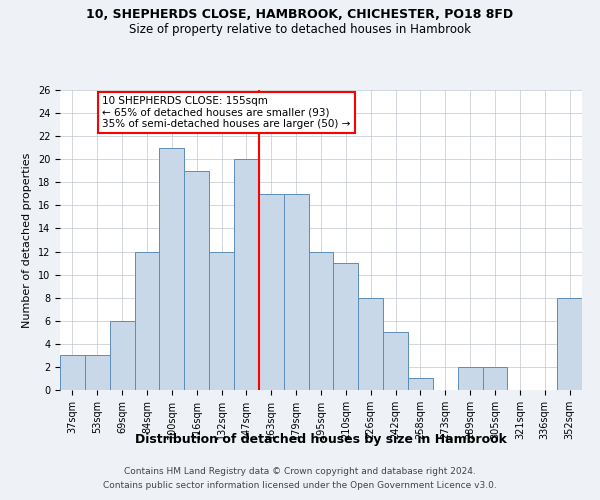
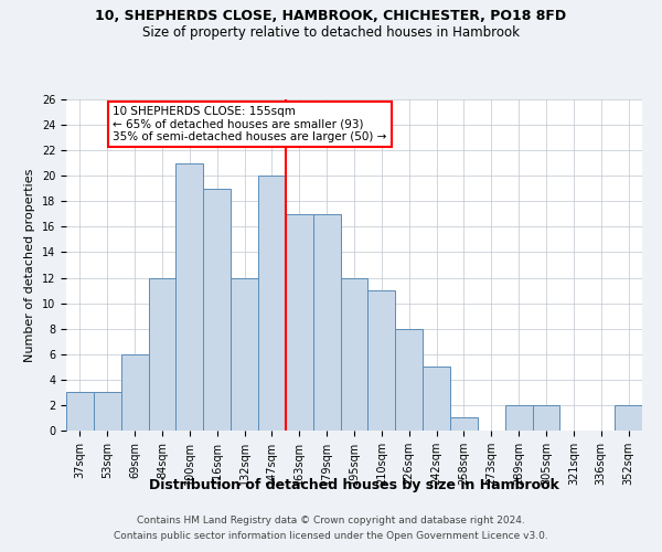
352sqm: 8 -> 2
